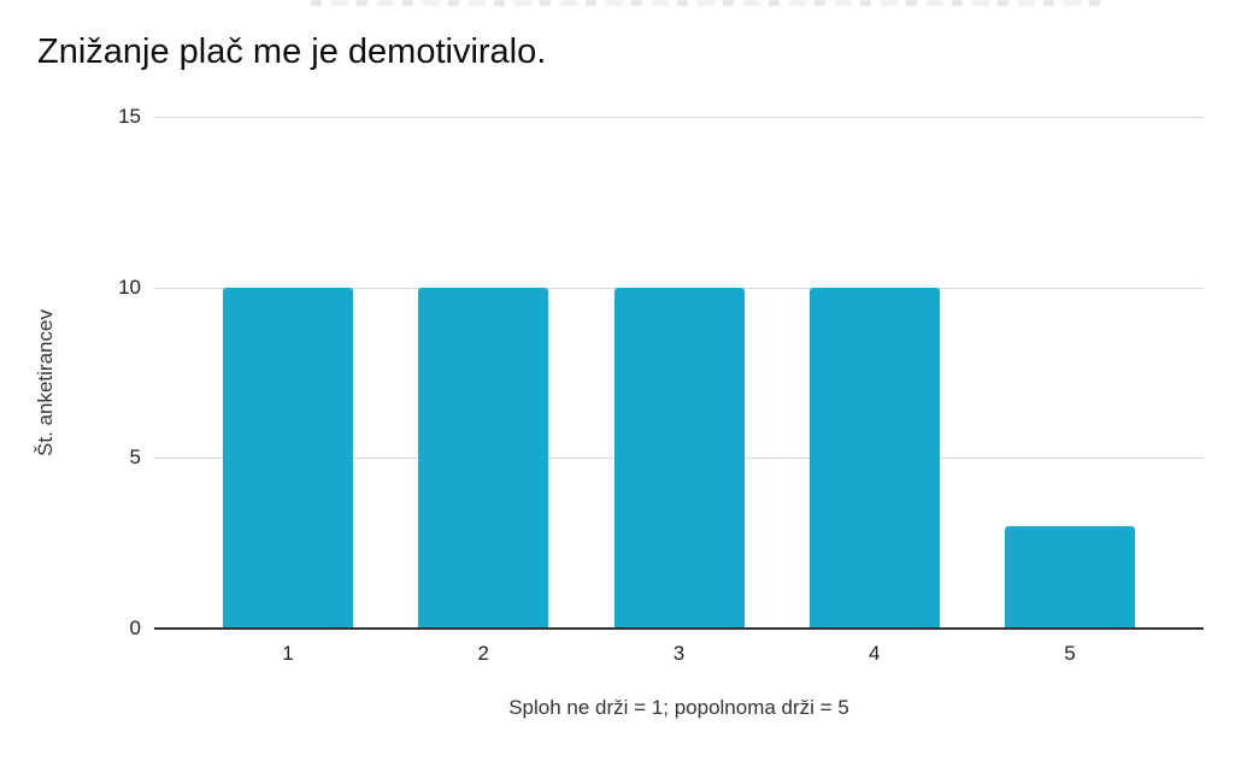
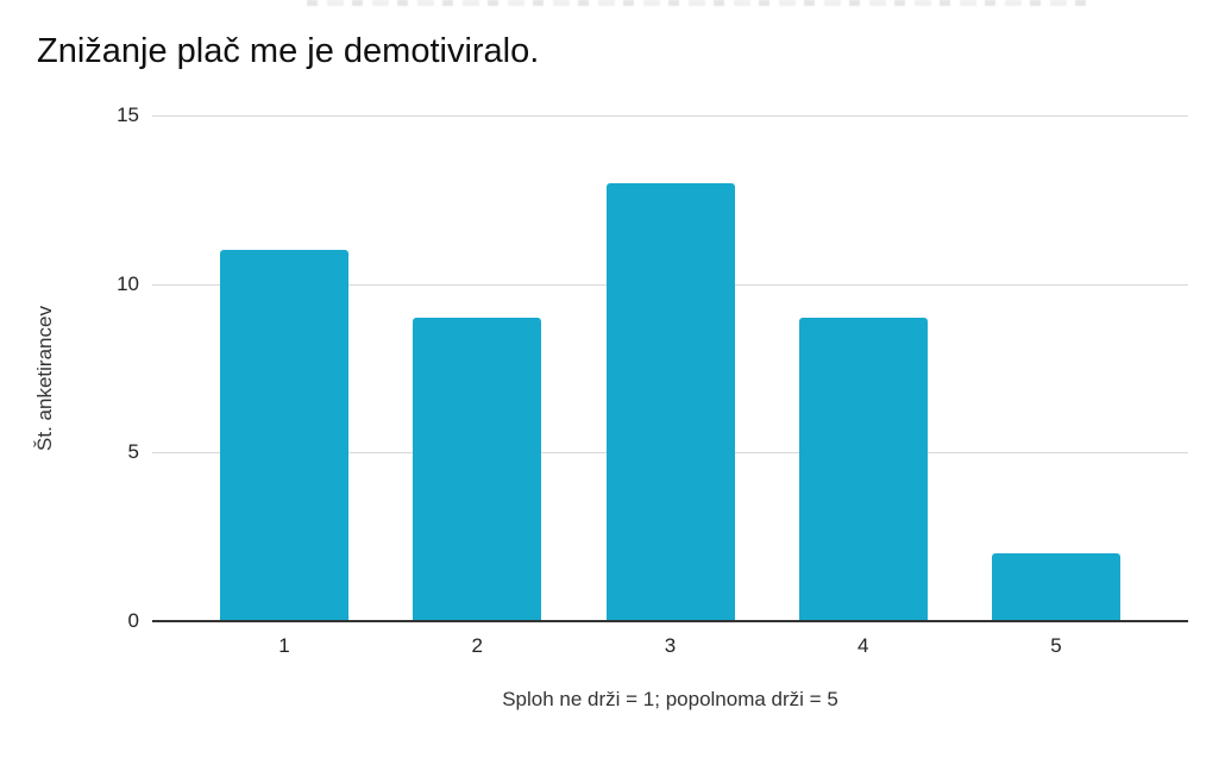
1: 10 -> 11
2: 10 -> 9
3: 10 -> 13
4: 10 -> 9
5: 3 -> 2
